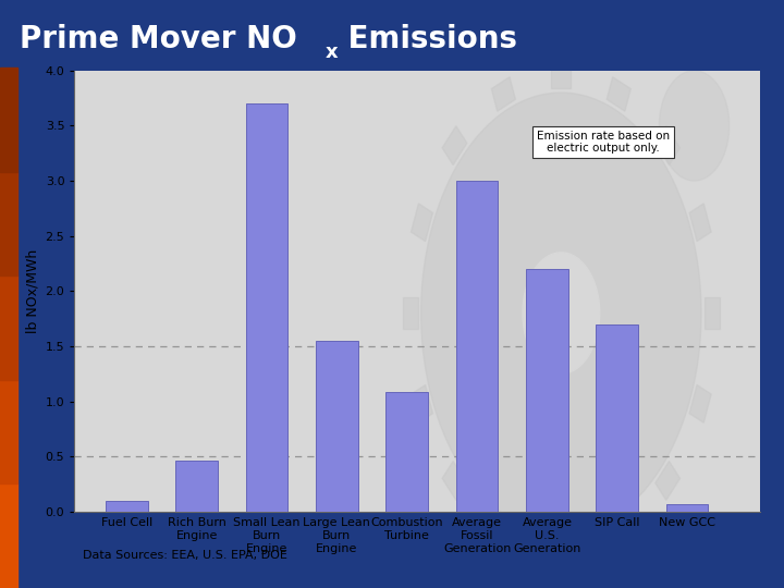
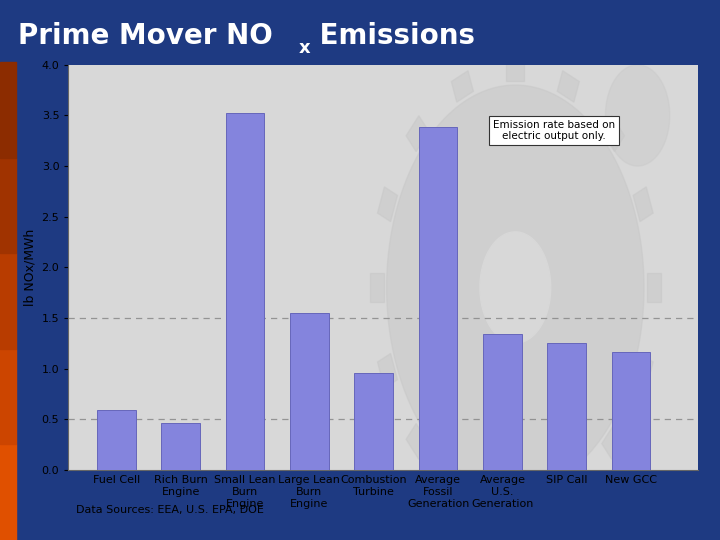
Fuel Cell: 0.10 -> 0.59
Small Lean Burn Engine: 3.70 -> 3.52
Combustion Turbine: 1.08 -> 0.96
Average Fossil Generation: 3.00 -> 3.39
Average U.S. Generation: 2.20 -> 1.34
SIP Call: 1.70 -> 1.25
New GCC: 0.07 -> 1.16
